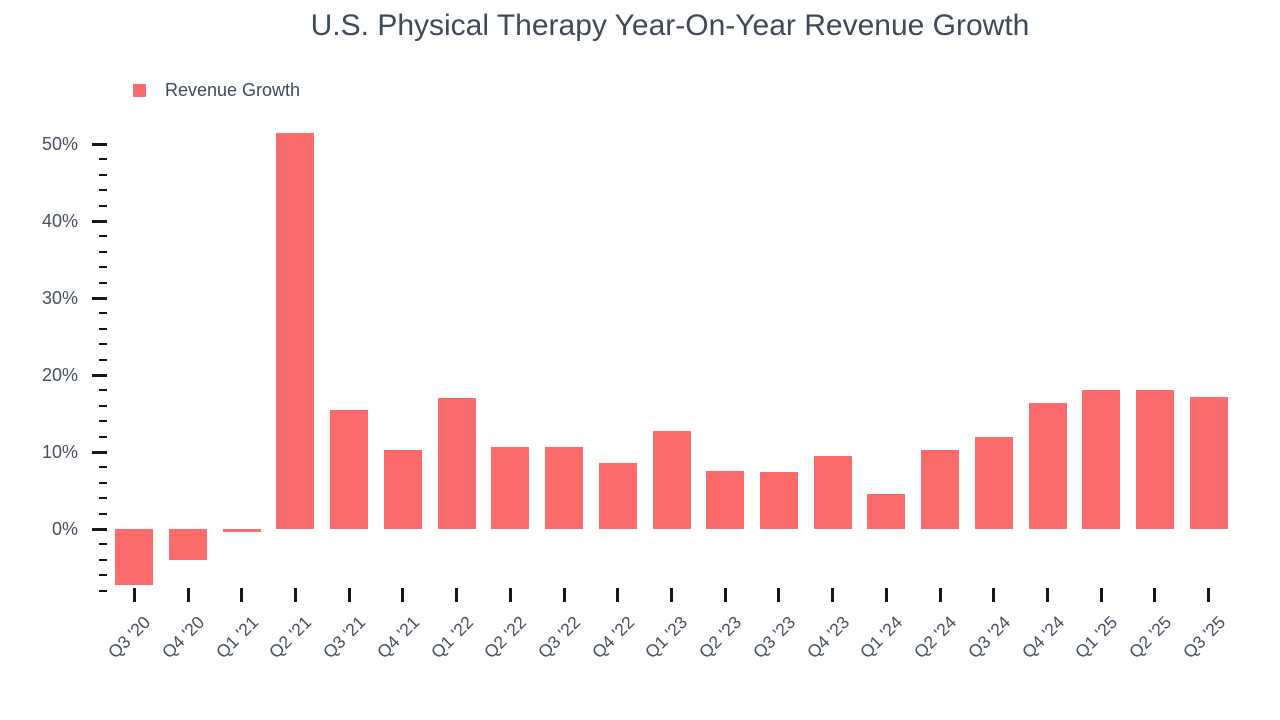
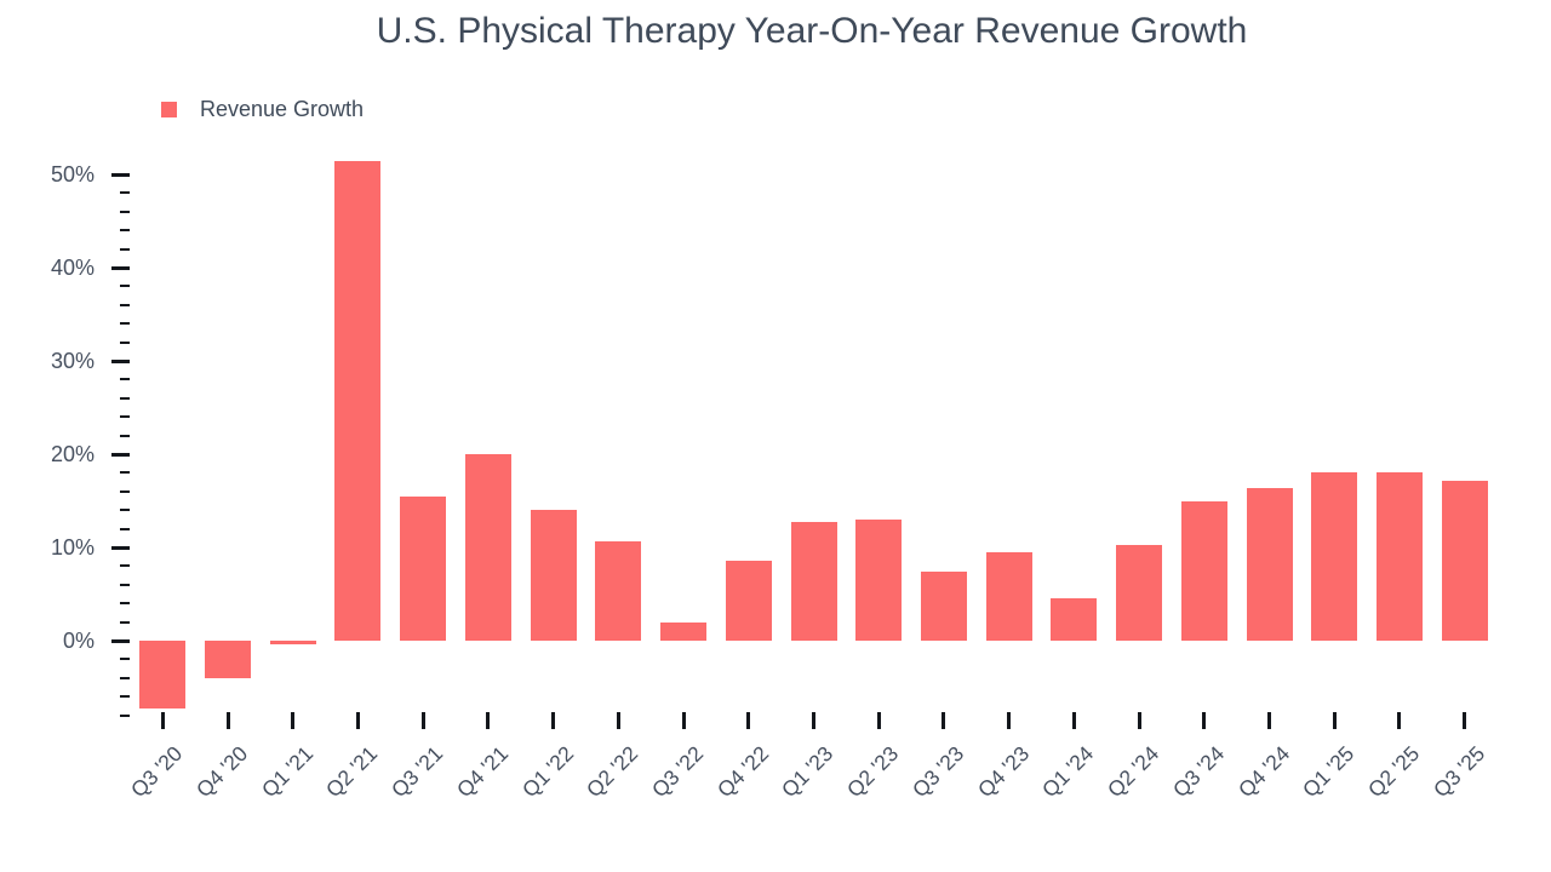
Q4 '21: 10% -> 20%
Q1 '22: 17% -> 14%
Q3 '22: 11% -> 2%
Q2 '23: 8% -> 13%
Q3 '24: 12% -> 15%
